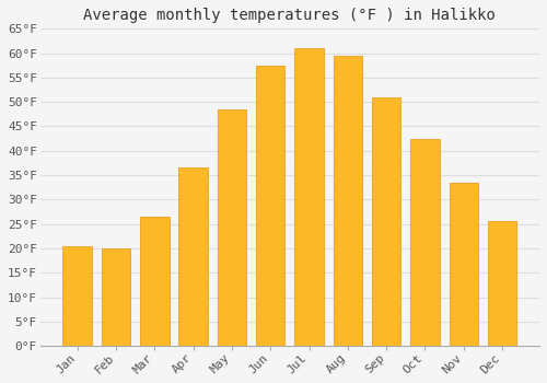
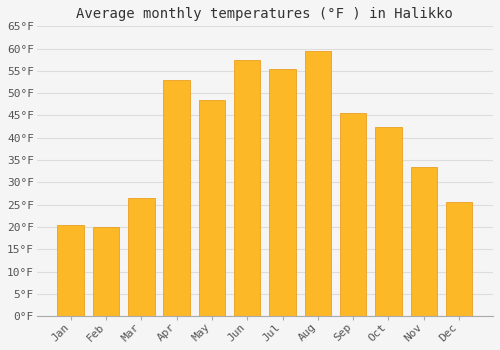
Apr: 36.5°F -> 53.0°F
Jul: 61.0°F -> 55.5°F
Sep: 51.0°F -> 45.5°F
